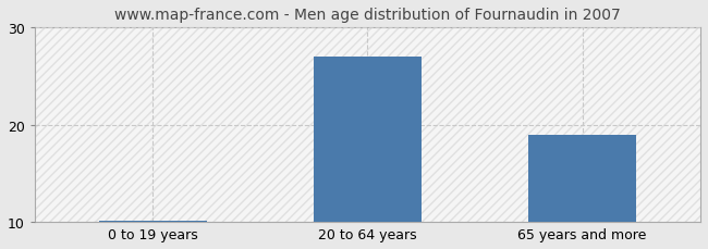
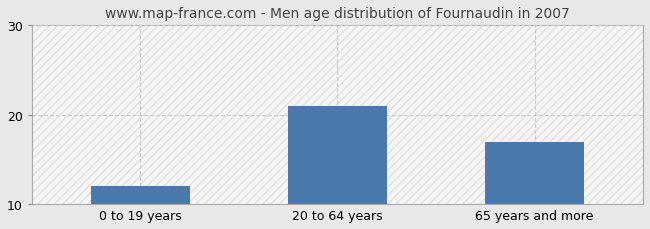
0 to 19 years: 10.2 -> 12.0
20 to 64 years: 27.0 -> 21.0
65 years and more: 19.0 -> 17.0
